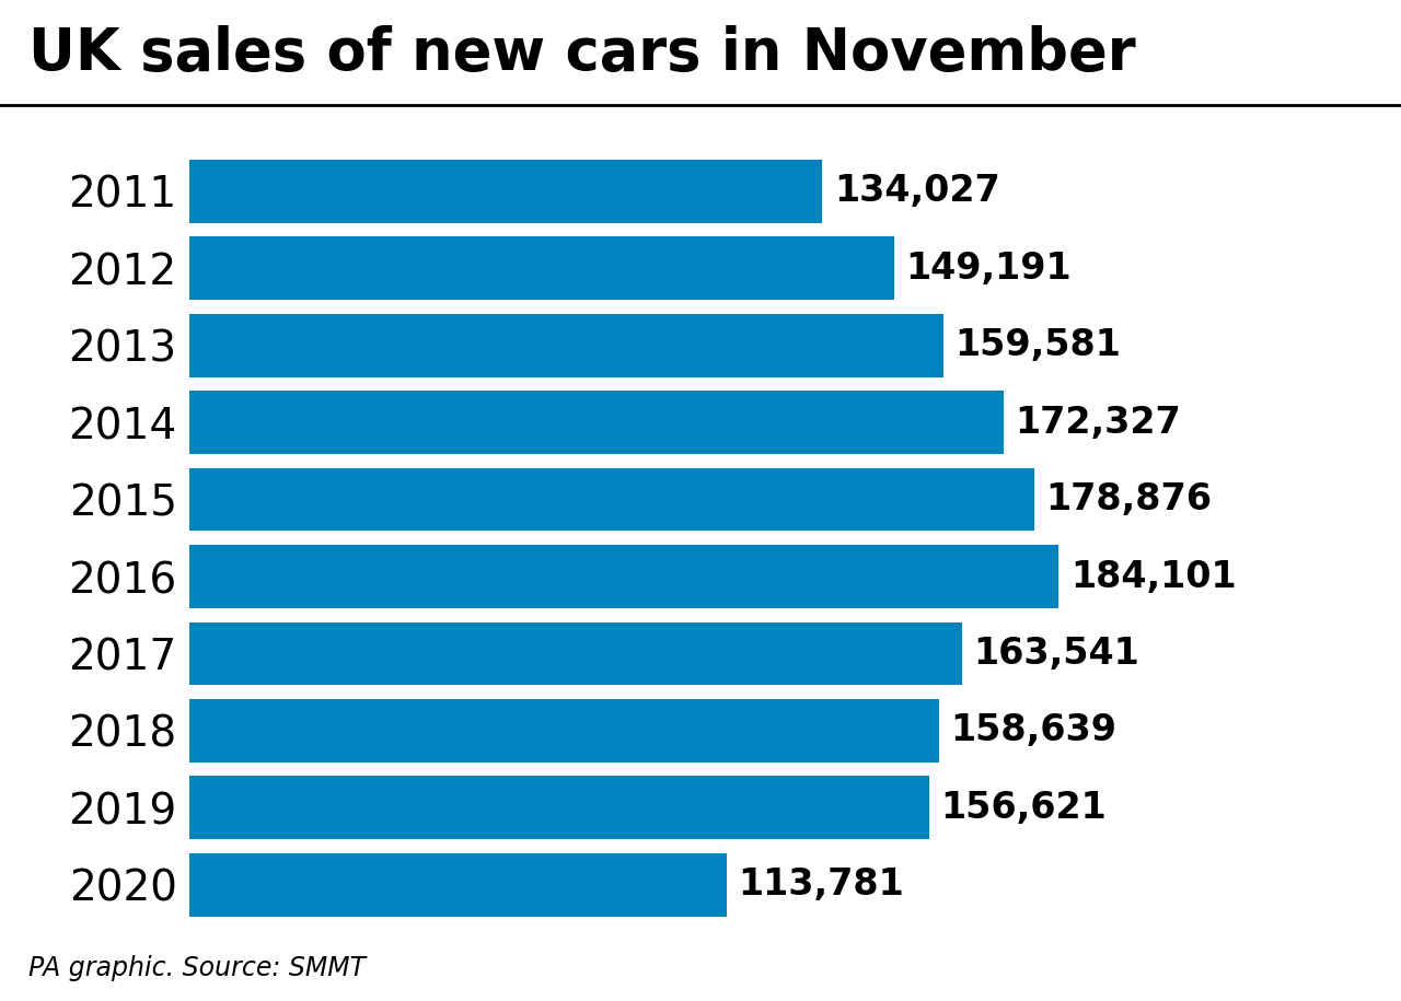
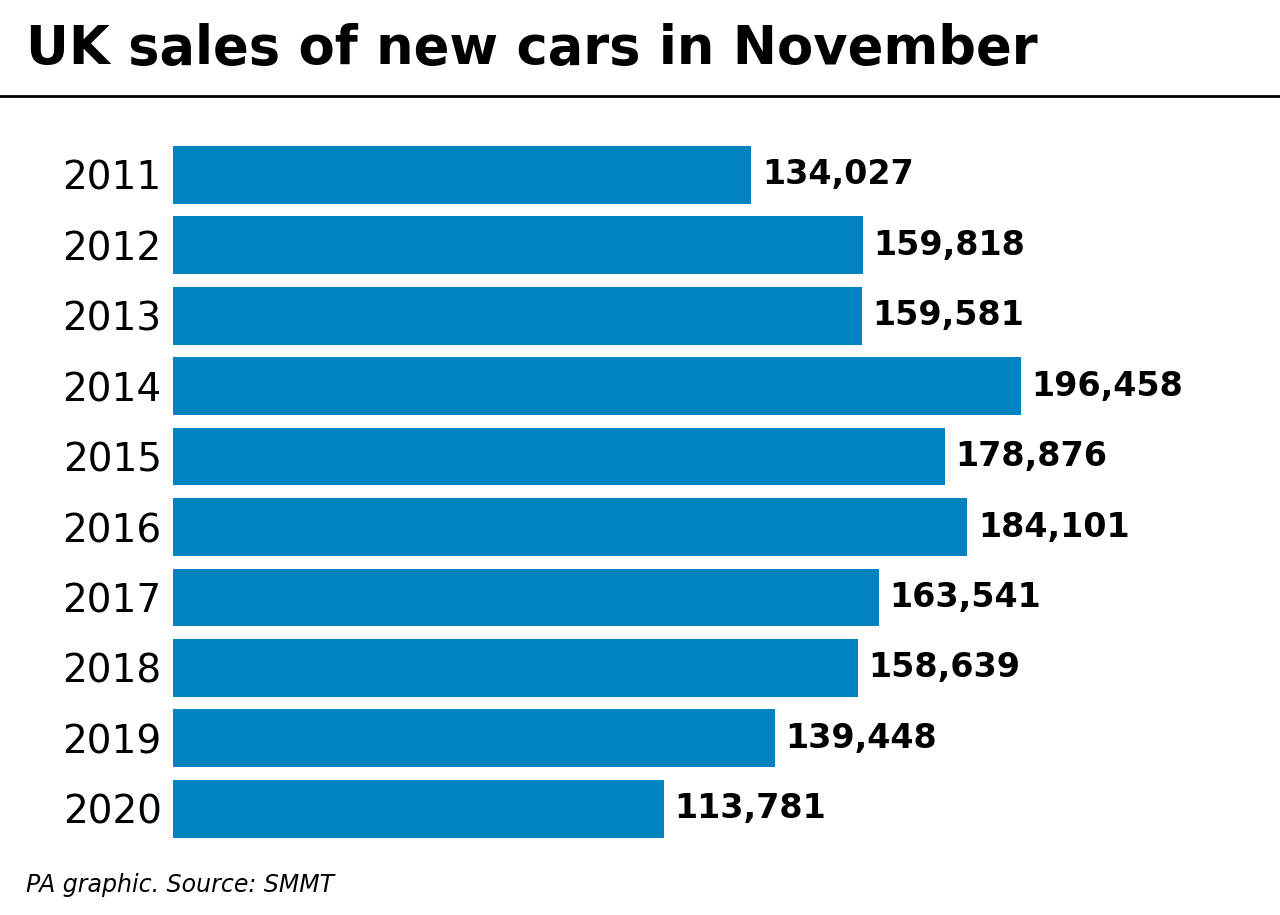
2012: 149,191 -> 159,818
2014: 172,327 -> 196,458
2019: 156,621 -> 139,448
